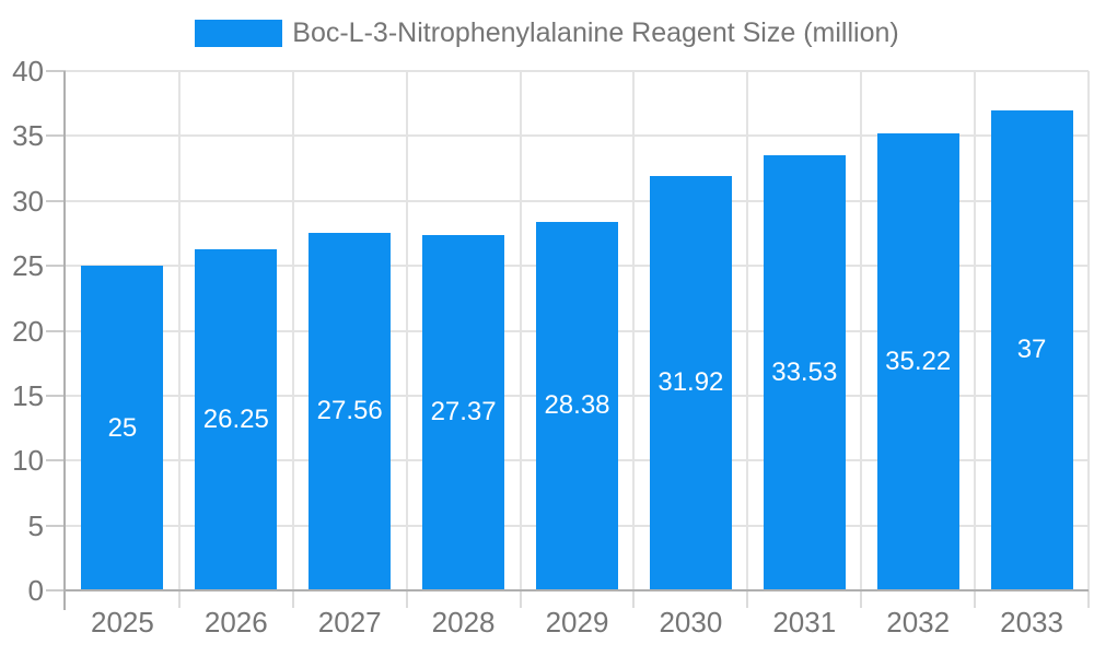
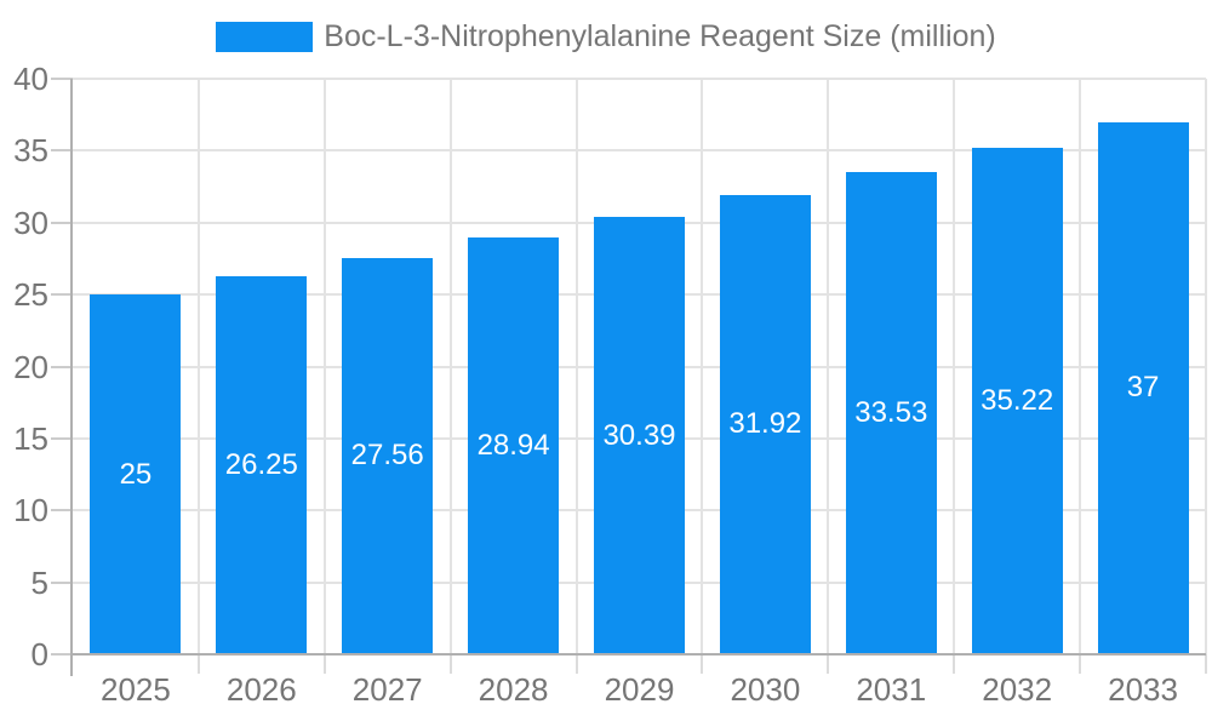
2028: 27.37 -> 28.94
2029: 28.38 -> 30.39
